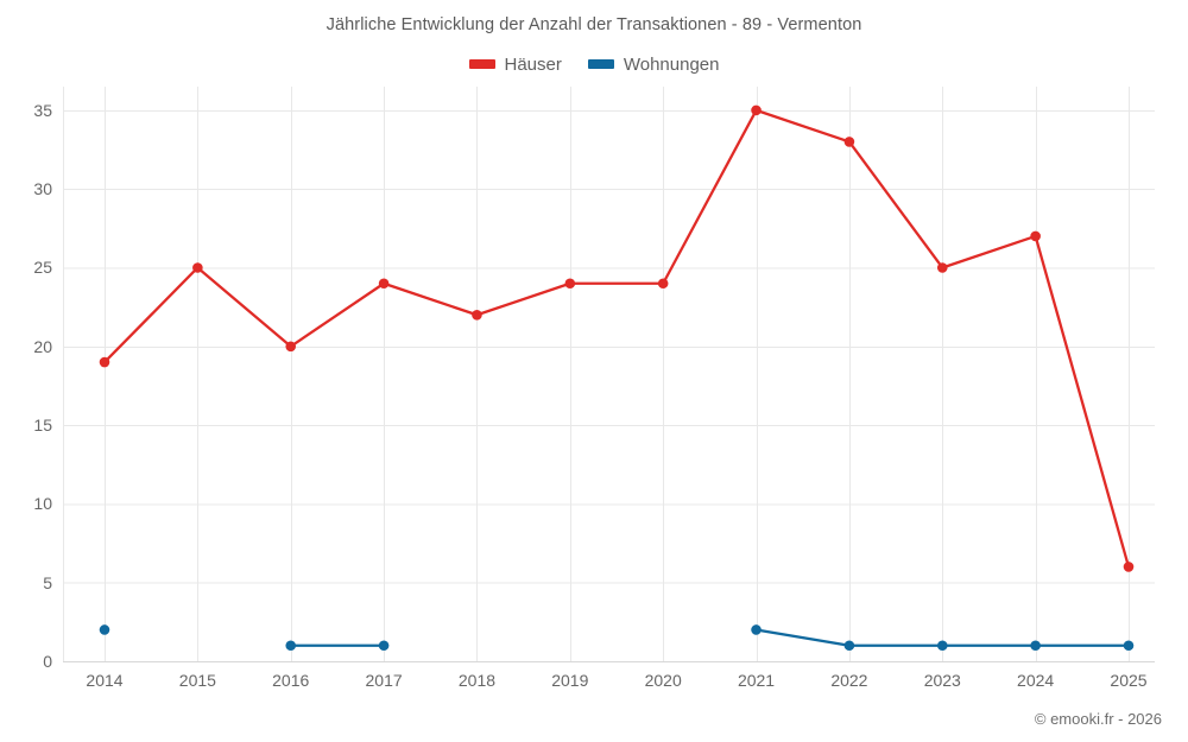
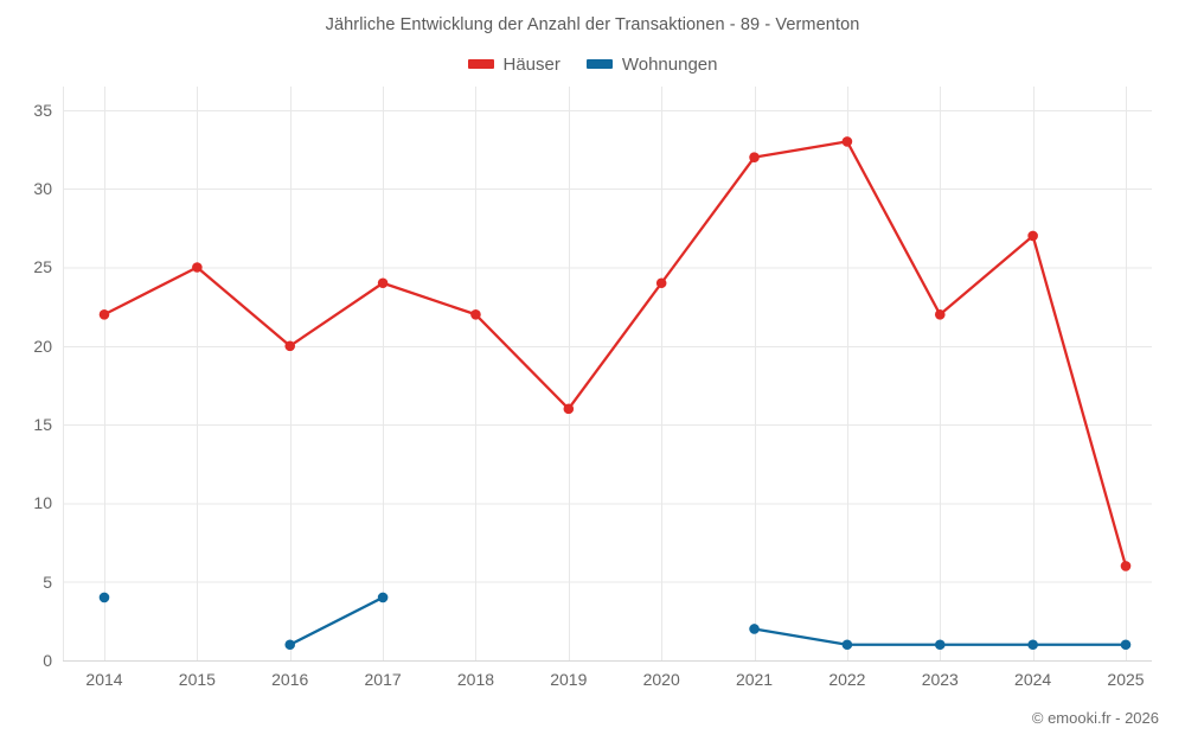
Häuser/2014: 19 -> 22
Wohnungen/2014: 2 -> 4
Wohnungen/2017: 1 -> 4
Häuser/2019: 24 -> 16
Häuser/2021: 35 -> 32
Häuser/2023: 25 -> 22
